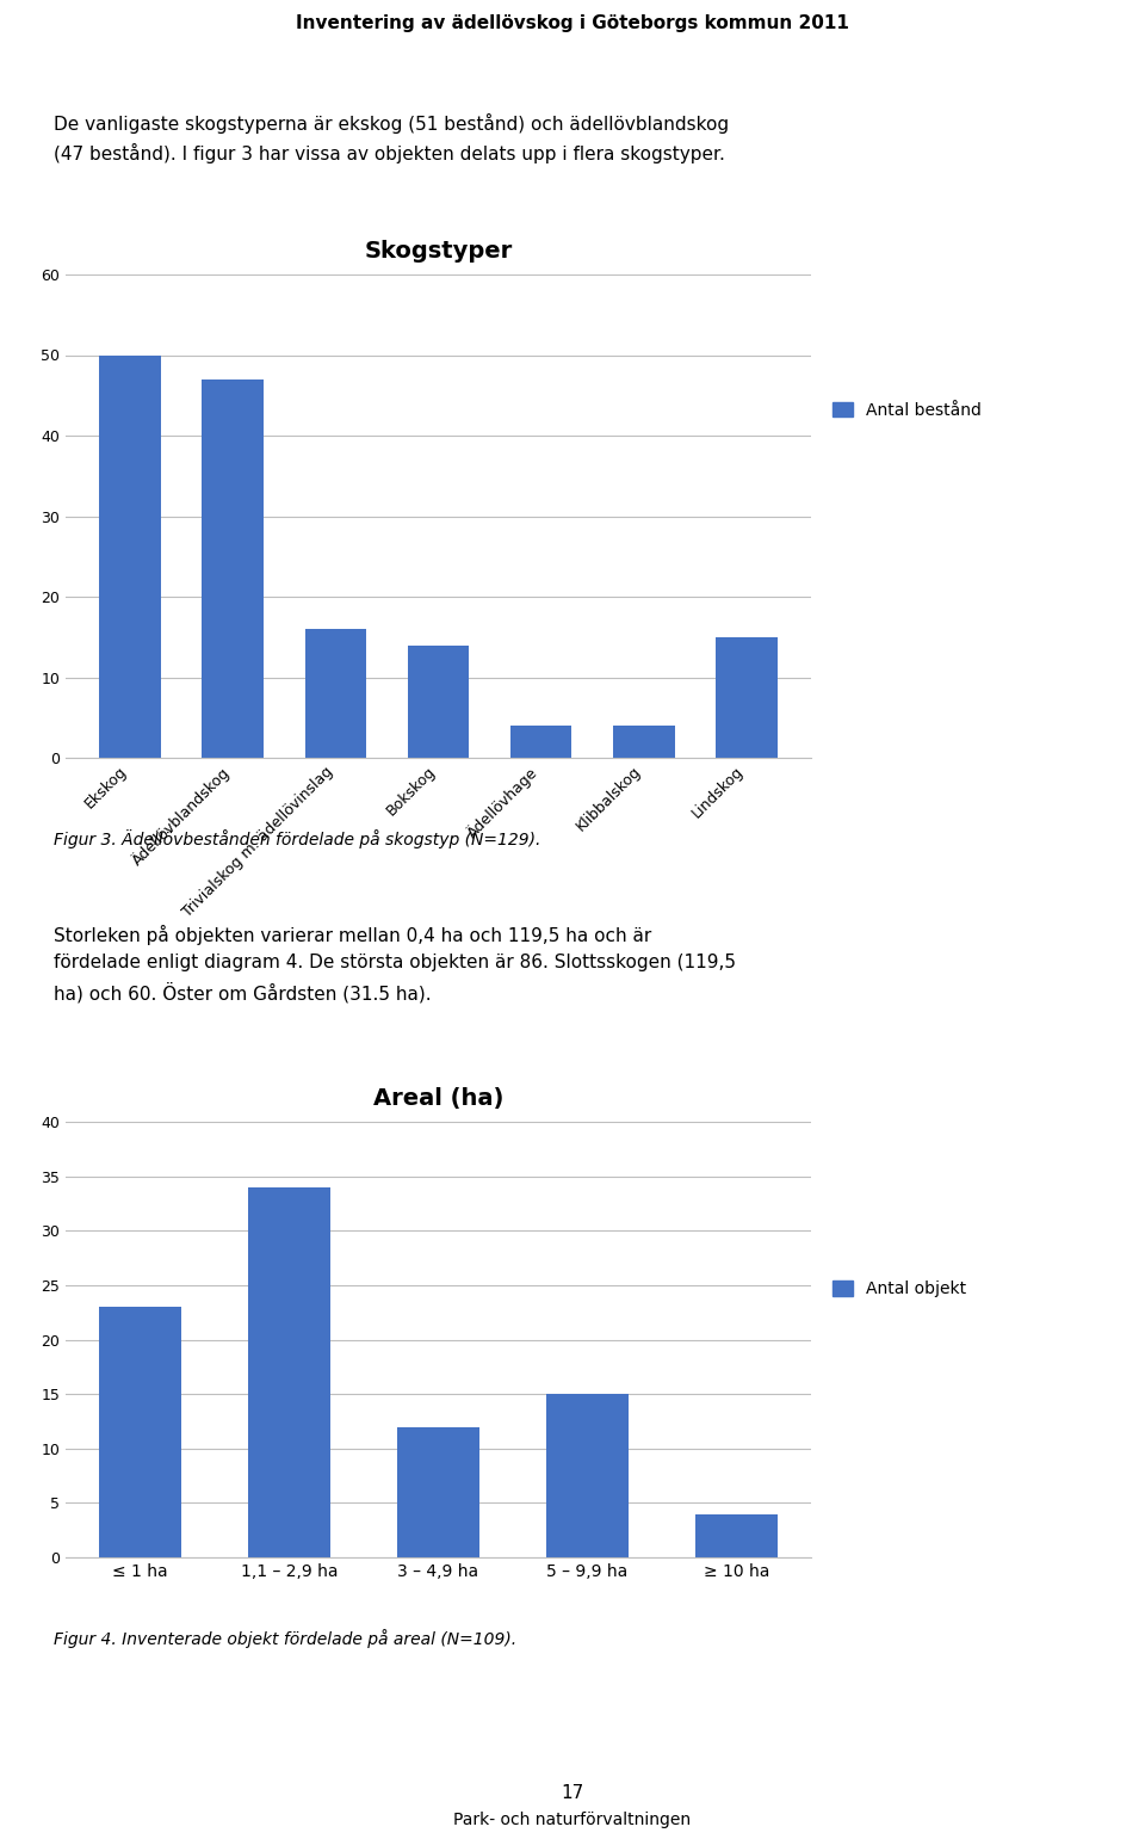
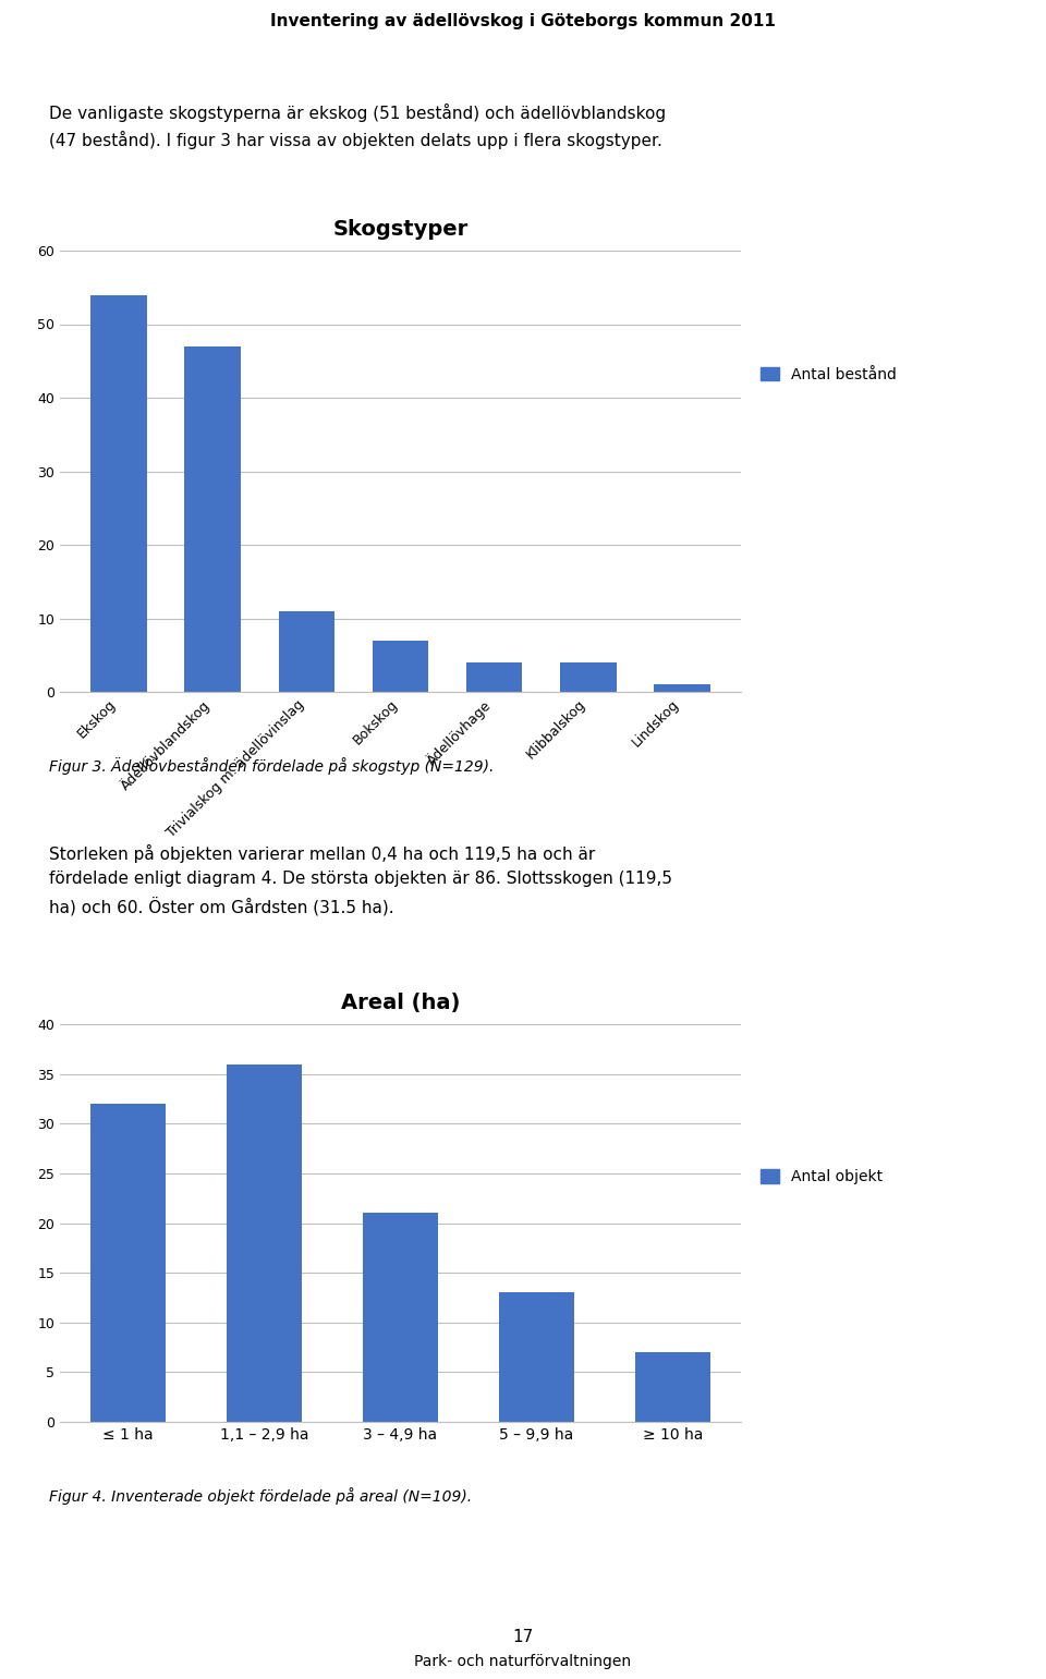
Skogstyper/Ekskog: 50 -> 54
Skogstyper/Trivialskog m. ädellövinslag: 16 -> 11
Skogstyper/Bokskog: 14 -> 7
Skogstyper/Lindskog: 15 -> 1
Areal (ha)/≤ 1 ha: 23 -> 32
Areal (ha)/1,1 – 2,9 ha: 34 -> 36
Areal (ha)/3 – 4,9 ha: 12 -> 21
Areal (ha)/5 – 9,9 ha: 15 -> 13
Areal (ha)/≥ 10 ha: 4 -> 7
